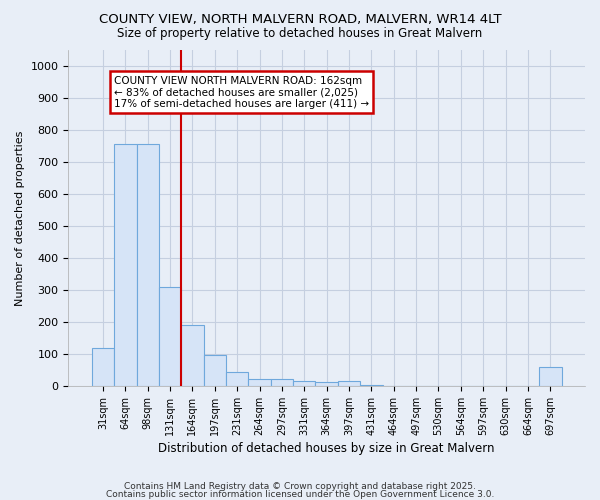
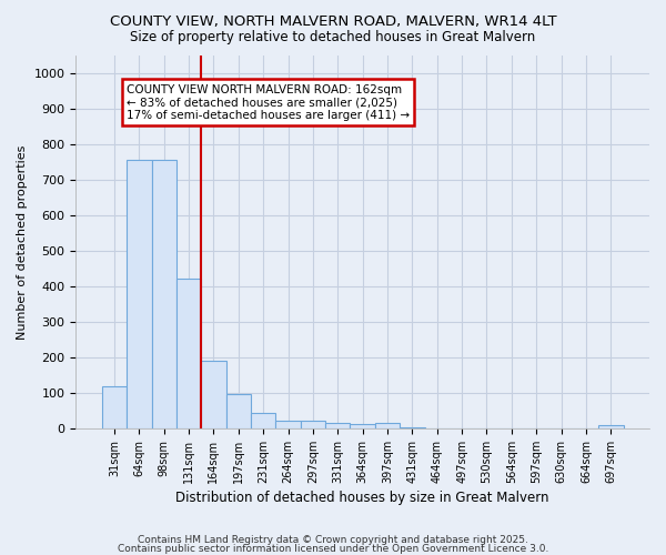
131sqm: 310 -> 422
697sqm: 60 -> 8
